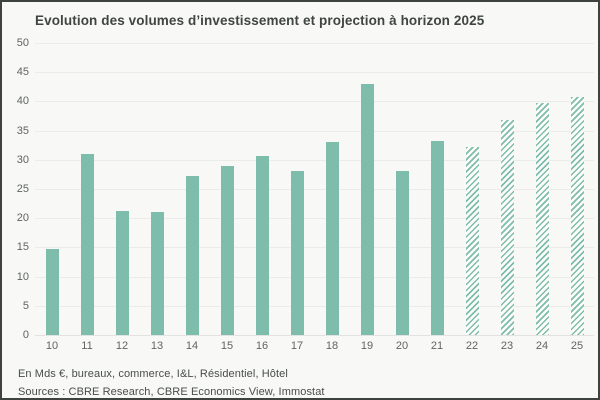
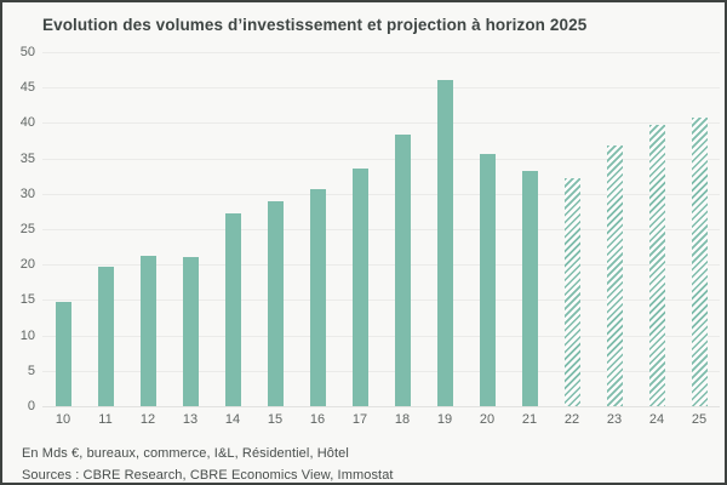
11: 31 -> 20
17: 28 -> 34
18: 33 -> 38
19: 43 -> 46
20: 28 -> 36
